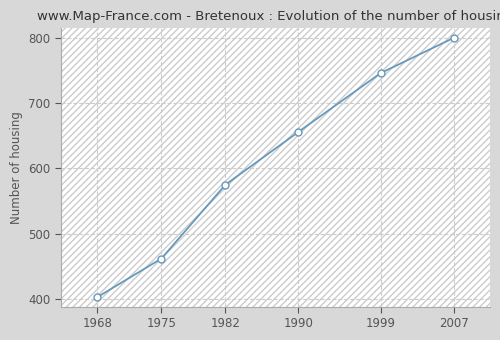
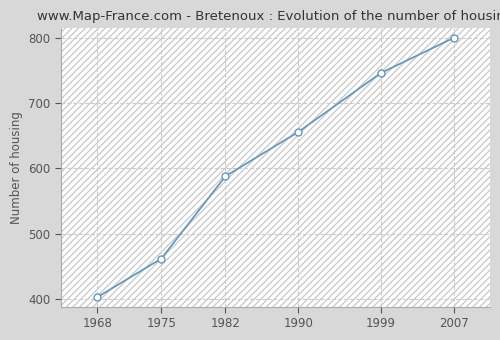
1982: 575 -> 588
